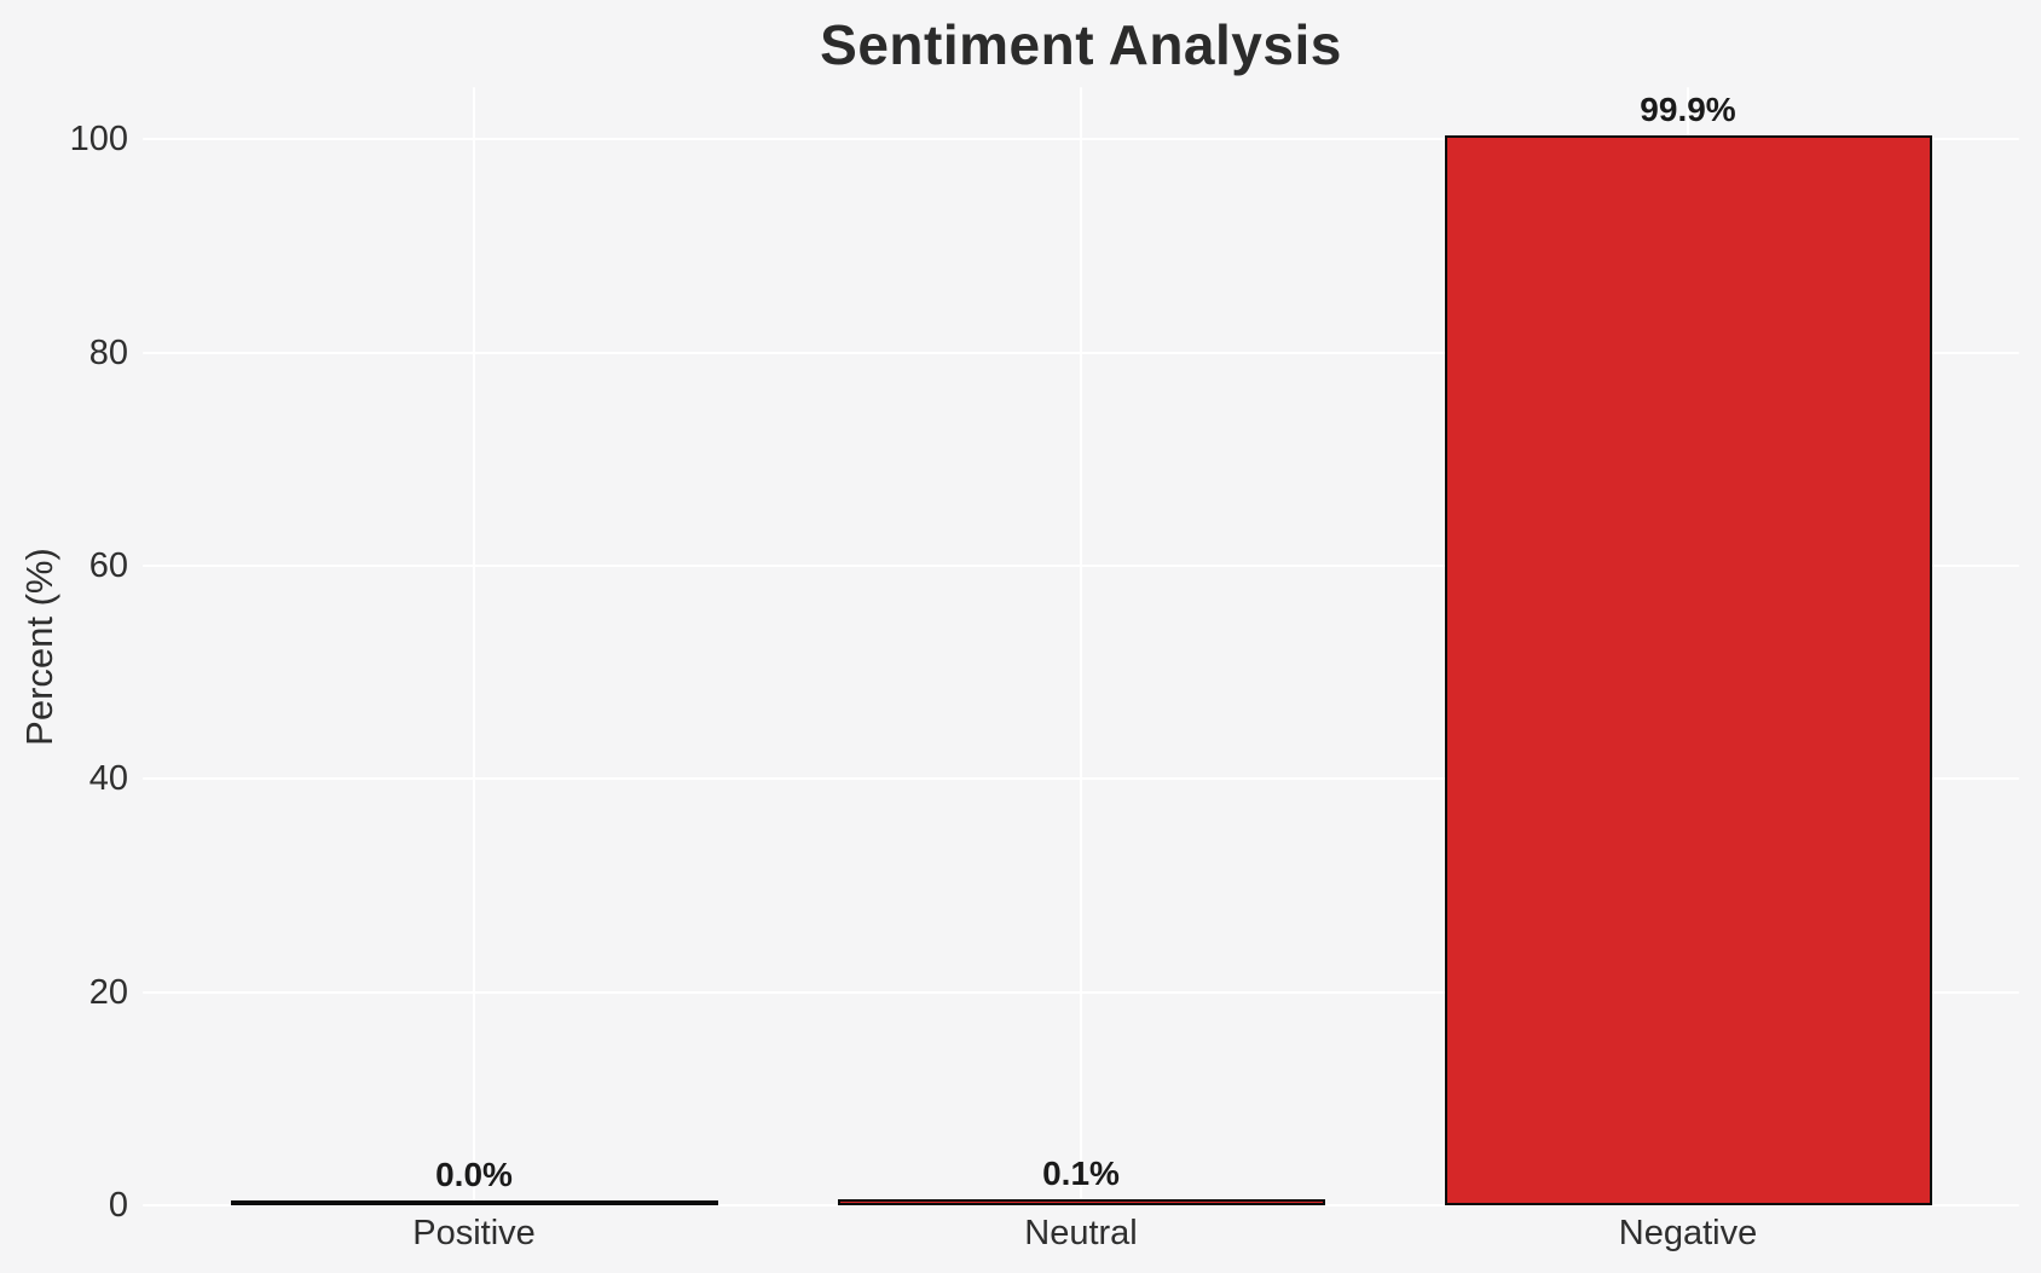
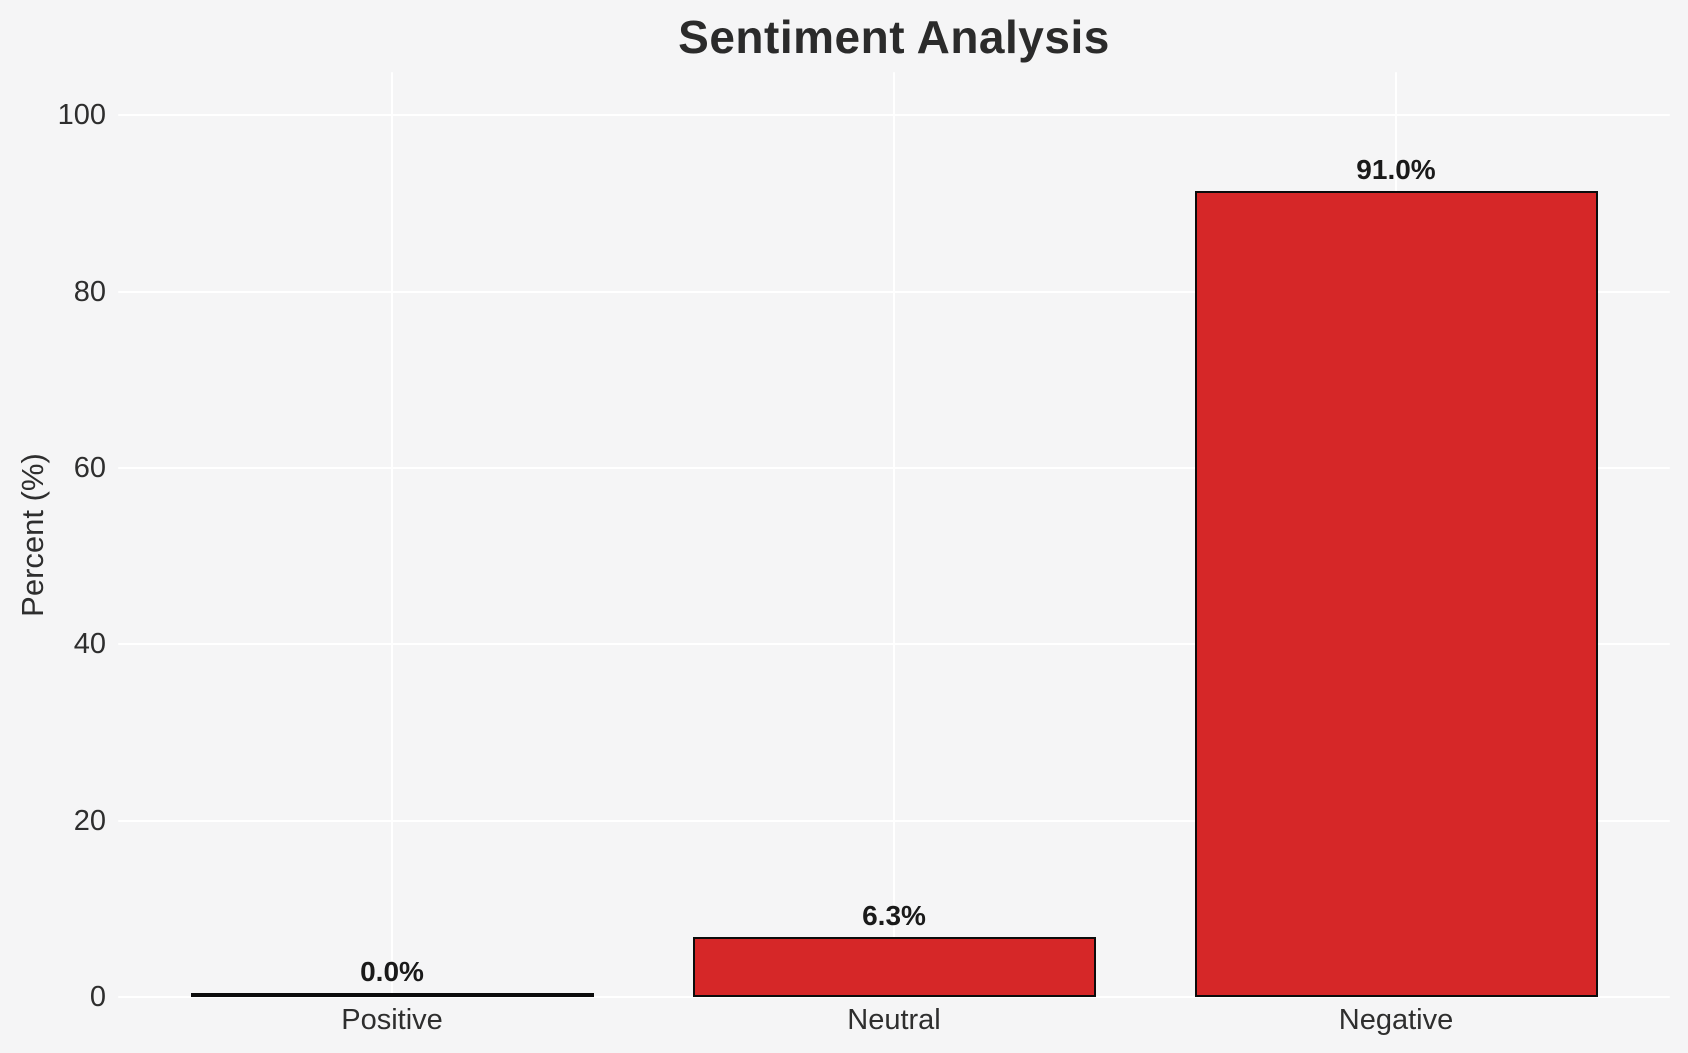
Neutral: 0.1% -> 6.3%
Negative: 99.9% -> 91.0%
